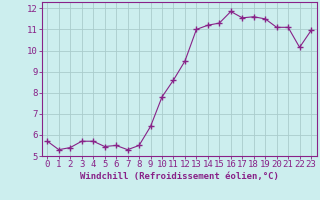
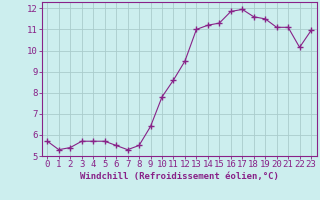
5: 5.45 -> 5.70
17: 11.55 -> 11.95
